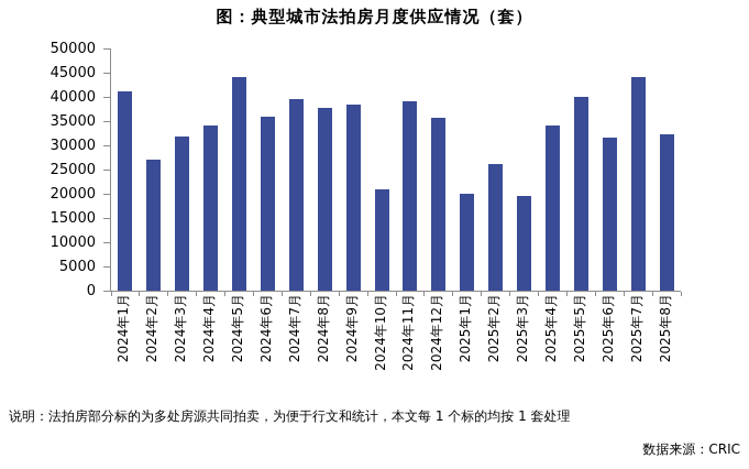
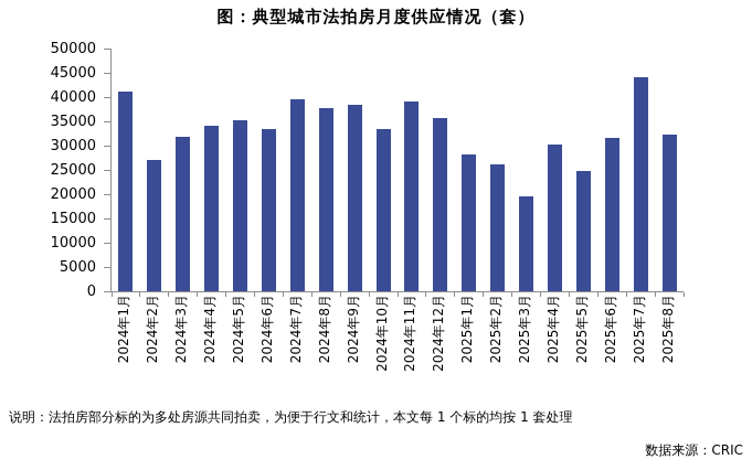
2024年5月: 44000 -> 35000
2024年6月: 36000 -> 34000
2024年10月: 21000 -> 33000
2025年1月: 20000 -> 28000
2025年4月: 34000 -> 30000
2025年5月: 40000 -> 25000
